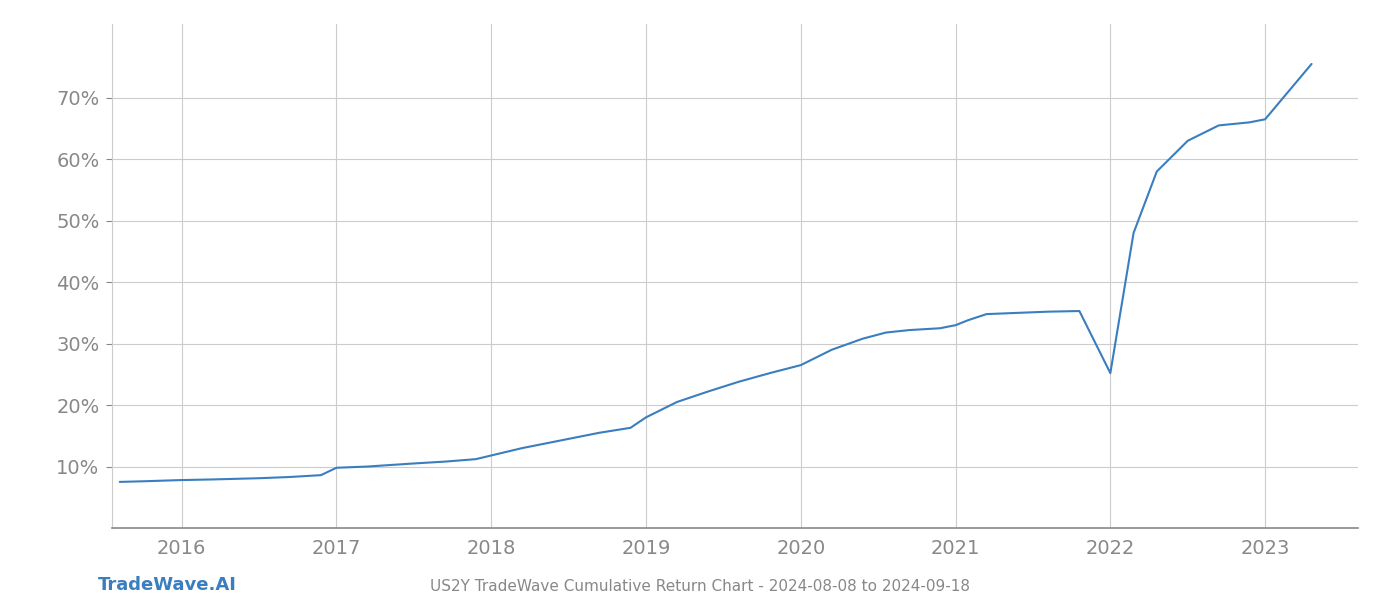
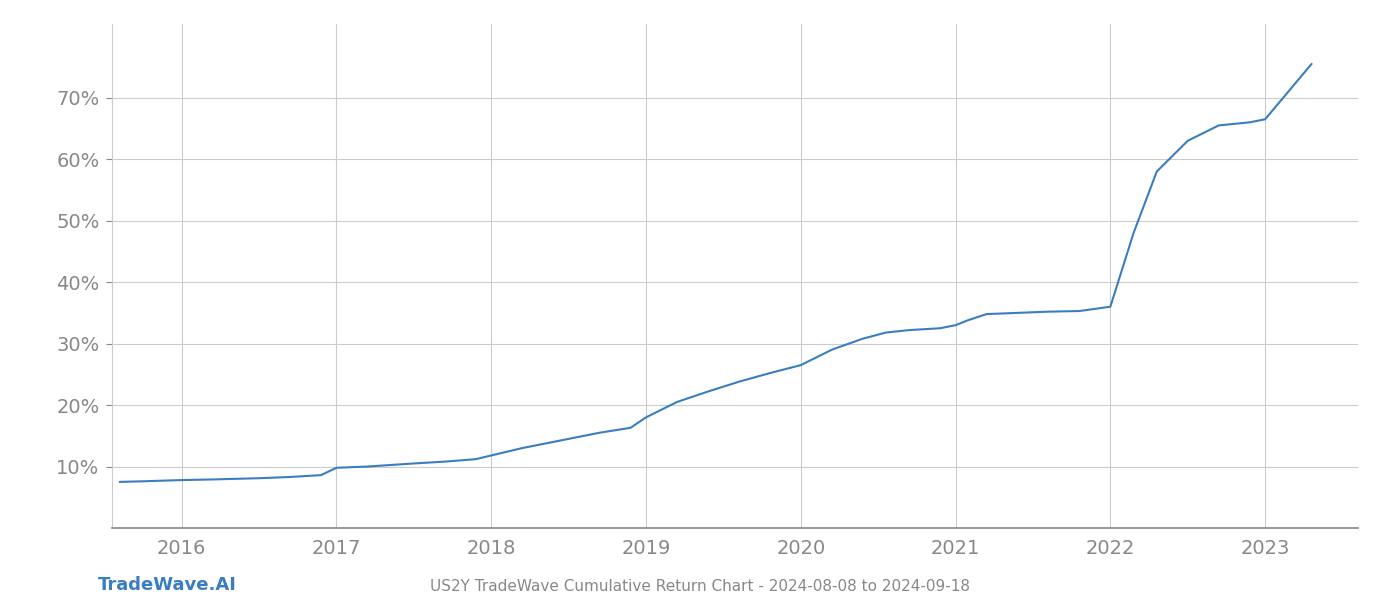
2022: 25.2% -> 36.0%
